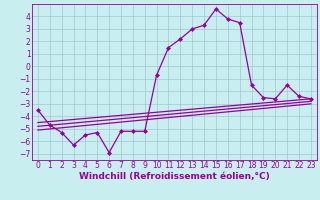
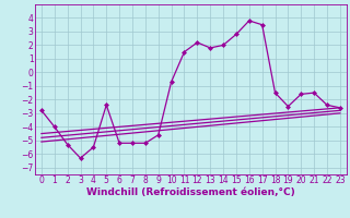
0: -3.5 -> -2.8
1: -4.7 -> -4.0
5: -5.3 -> -2.4
6: -6.9 -> -5.2
9: -5.2 -> -4.6
13: 3.0 -> 1.8
14: 3.3 -> 2.0
15: 4.6 -> 2.8
20: -2.6 -> -1.6
